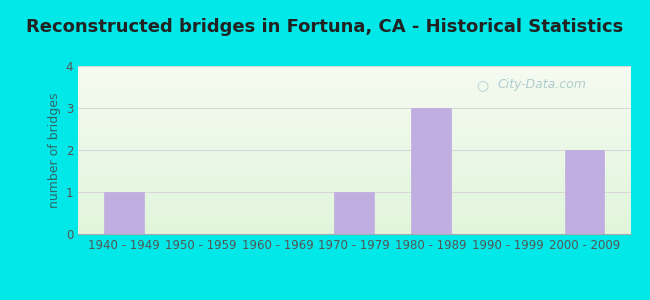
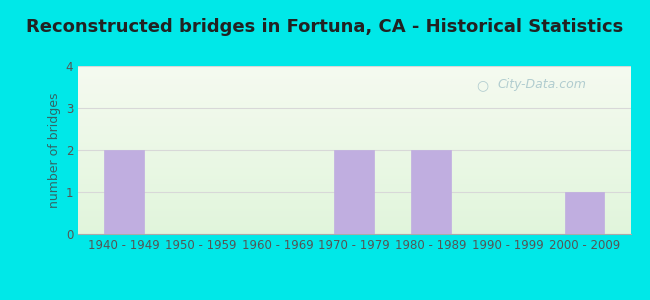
1940 - 1949: 1 -> 2
1970 - 1979: 1 -> 2
1980 - 1989: 3 -> 2
2000 - 2009: 2 -> 1
